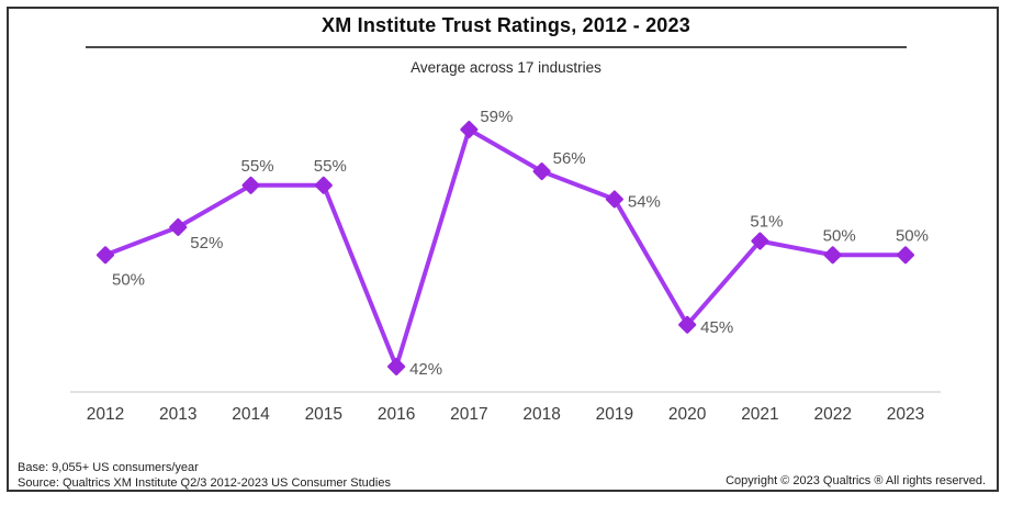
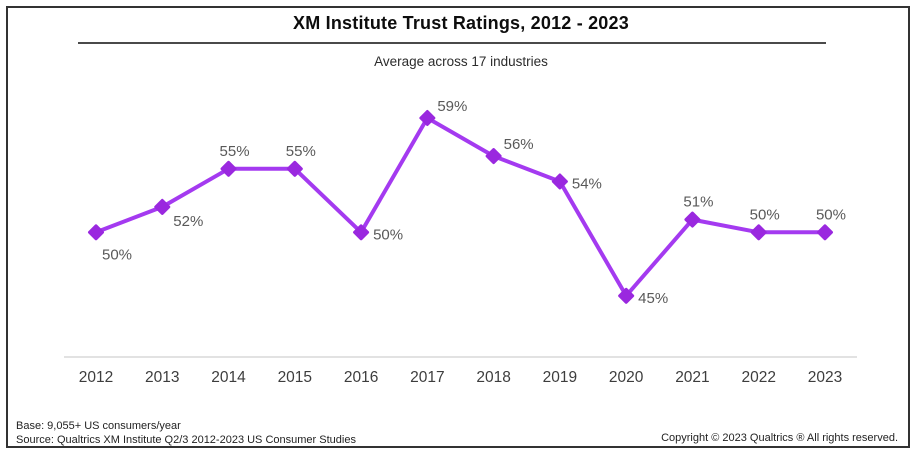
2016: 42% -> 50%
